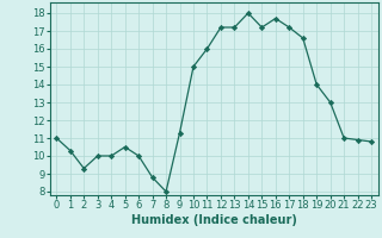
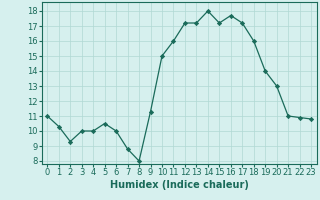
18: 16.6 -> 16.0
